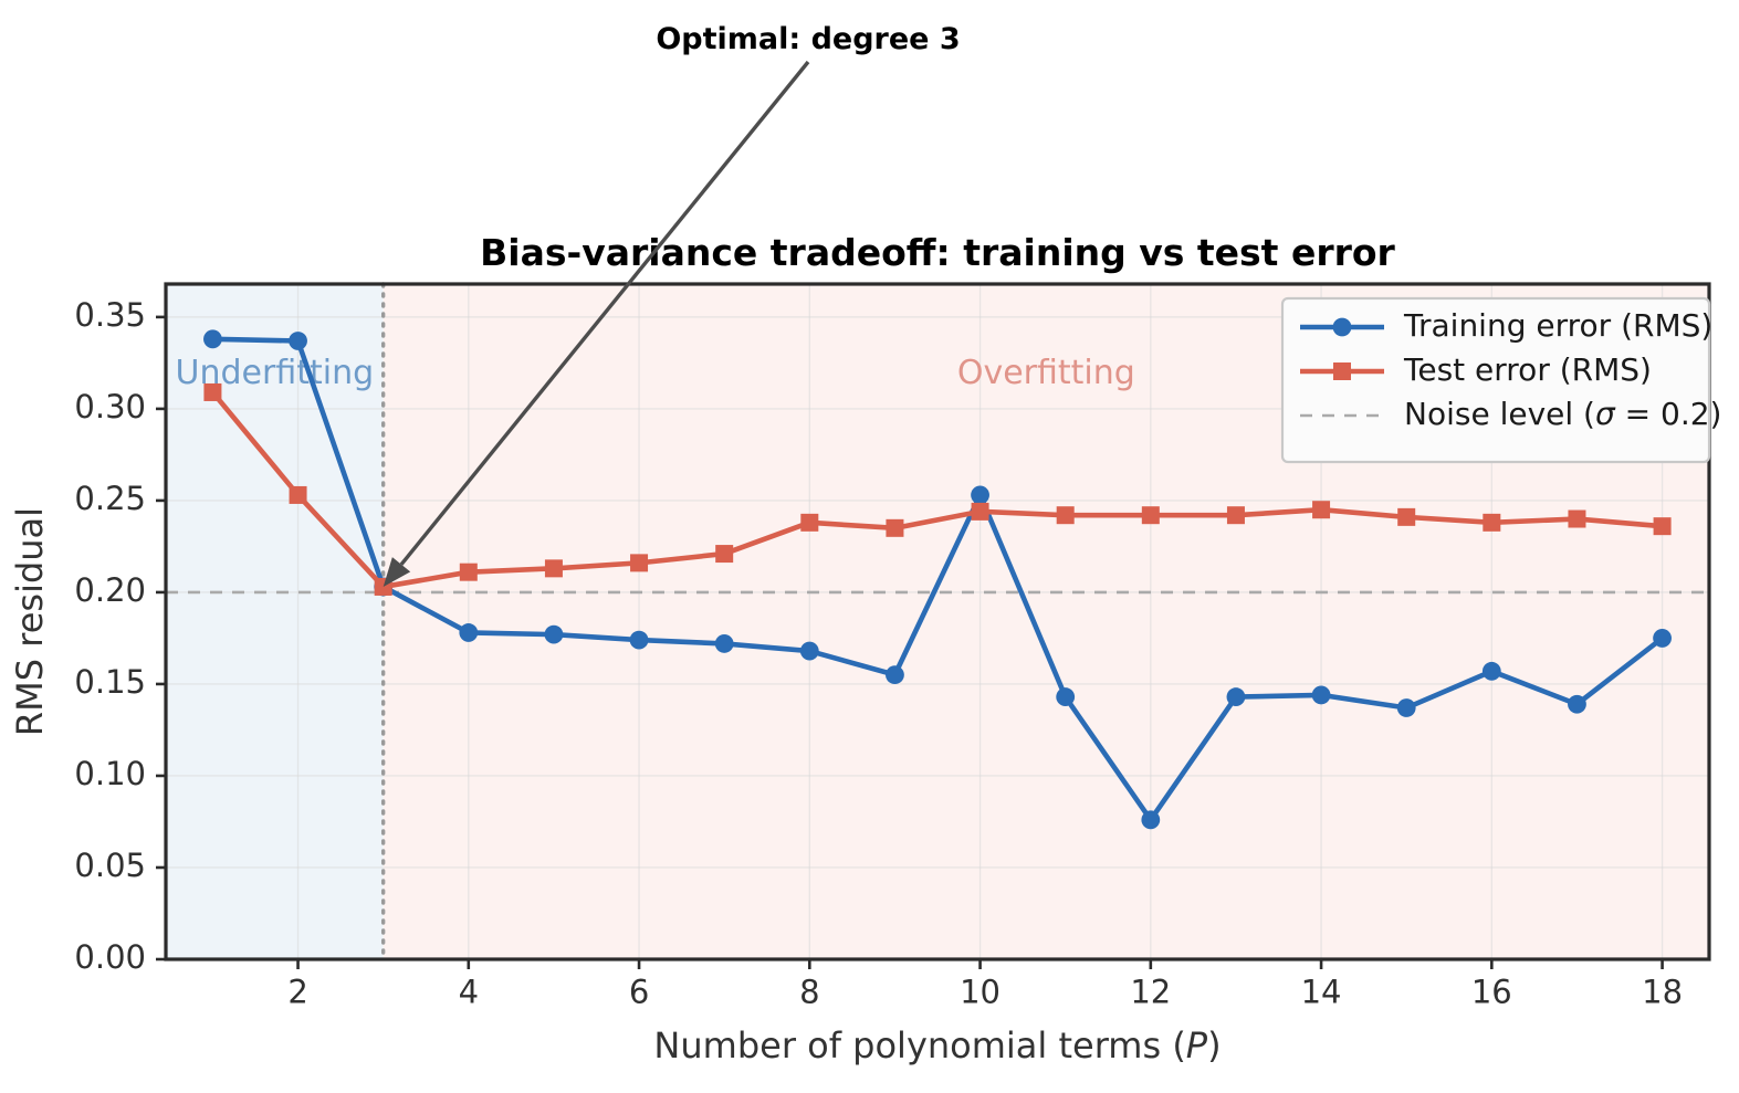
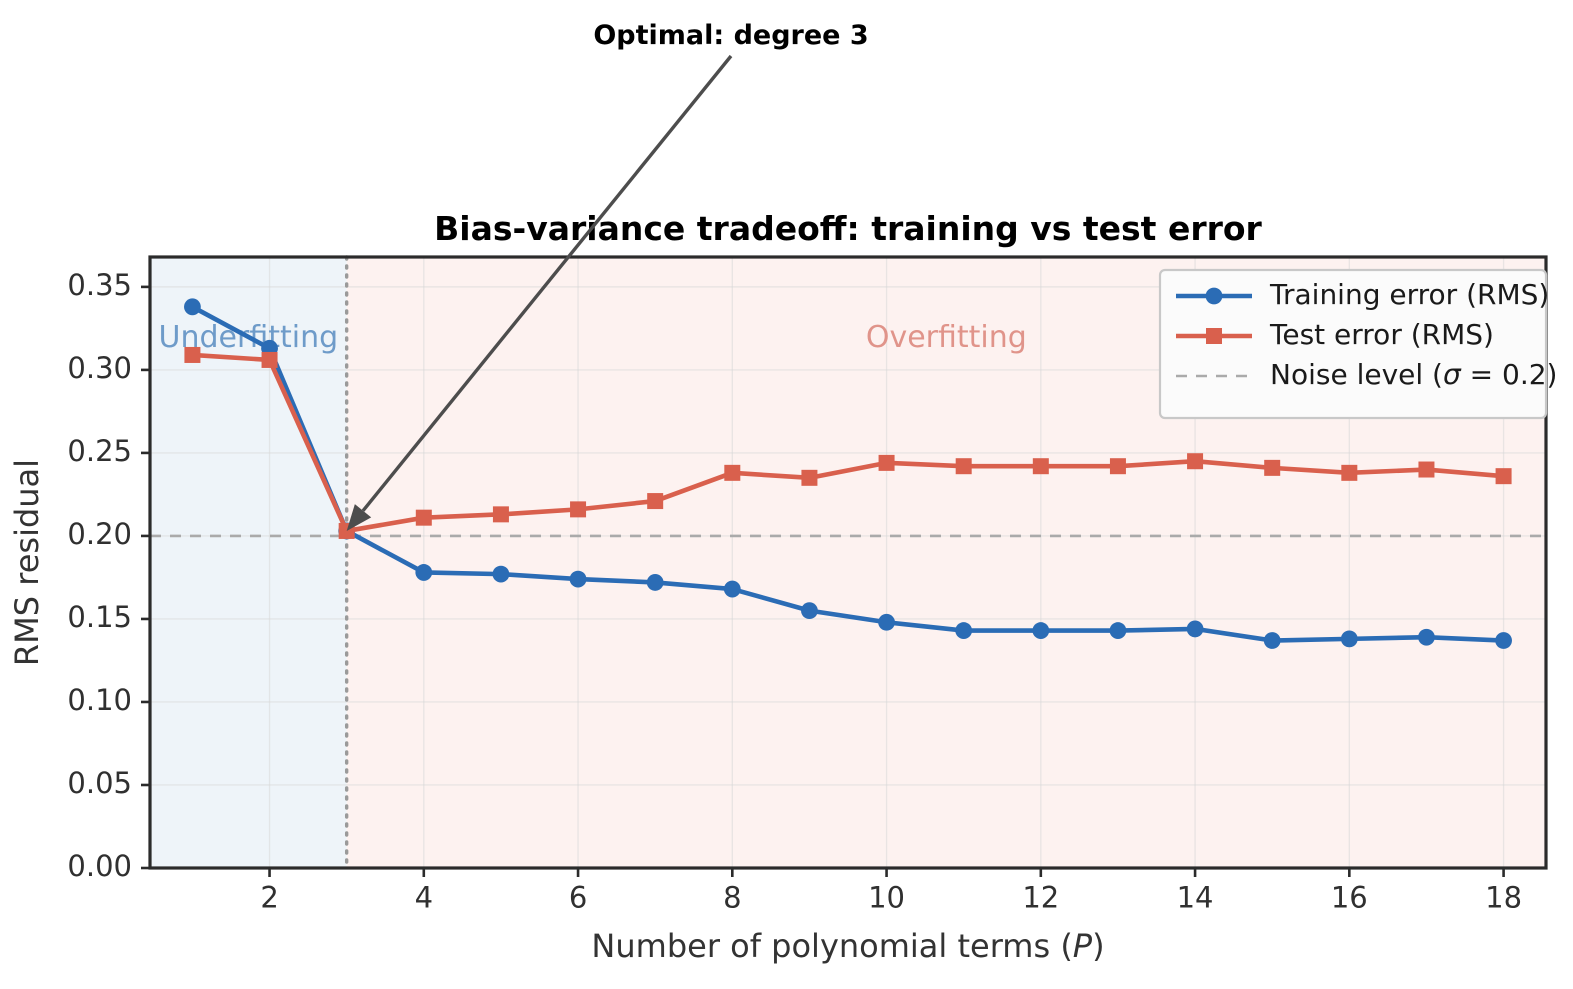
Training error (RMS)/2: 0.337 -> 0.313
Test error (RMS)/2: 0.253 -> 0.306
Training error (RMS)/10: 0.253 -> 0.148
Training error (RMS)/12: 0.076 -> 0.143
Training error (RMS)/16: 0.157 -> 0.138
Training error (RMS)/18: 0.175 -> 0.137
